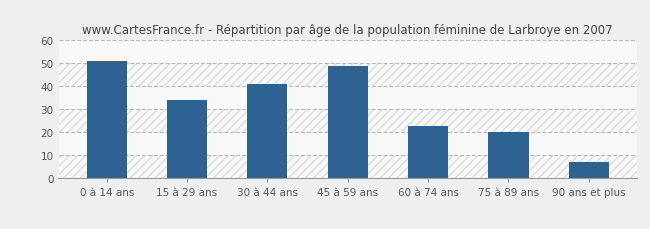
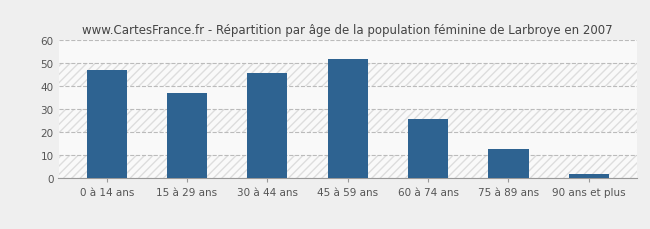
0 à 14 ans: 51 -> 47
15 à 29 ans: 34 -> 37
30 à 44 ans: 41 -> 46
45 à 59 ans: 49 -> 52
60 à 74 ans: 23 -> 26
75 à 89 ans: 20 -> 13
90 ans et plus: 7 -> 2
